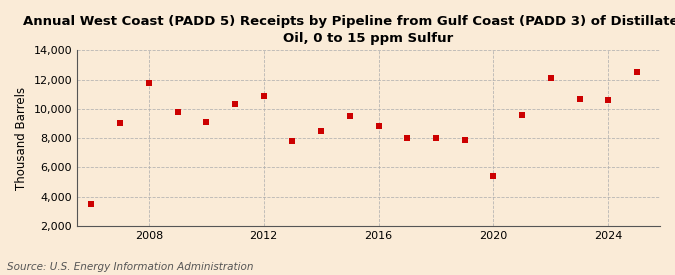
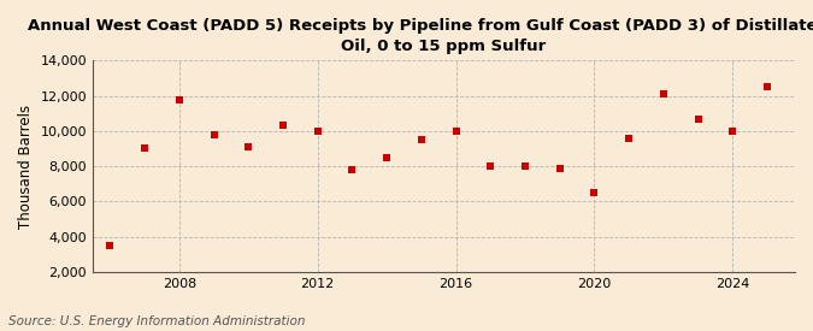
2012: 10,900 -> 10,000
2016: 8,800 -> 10,000
2020: 5,400 -> 6,500
2024: 10,600 -> 10,000
